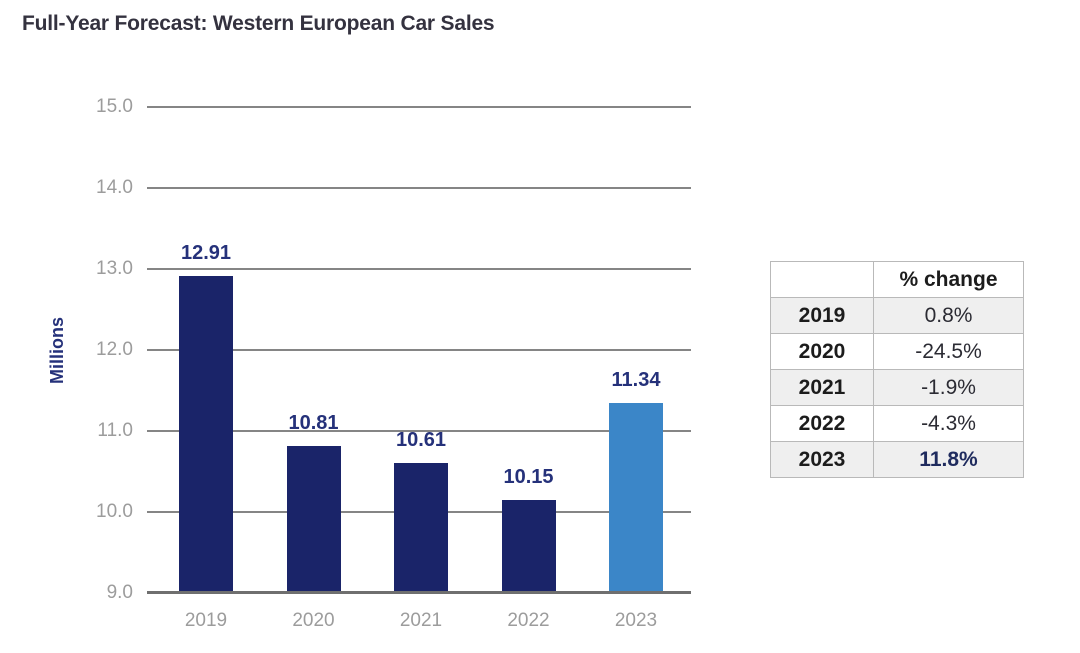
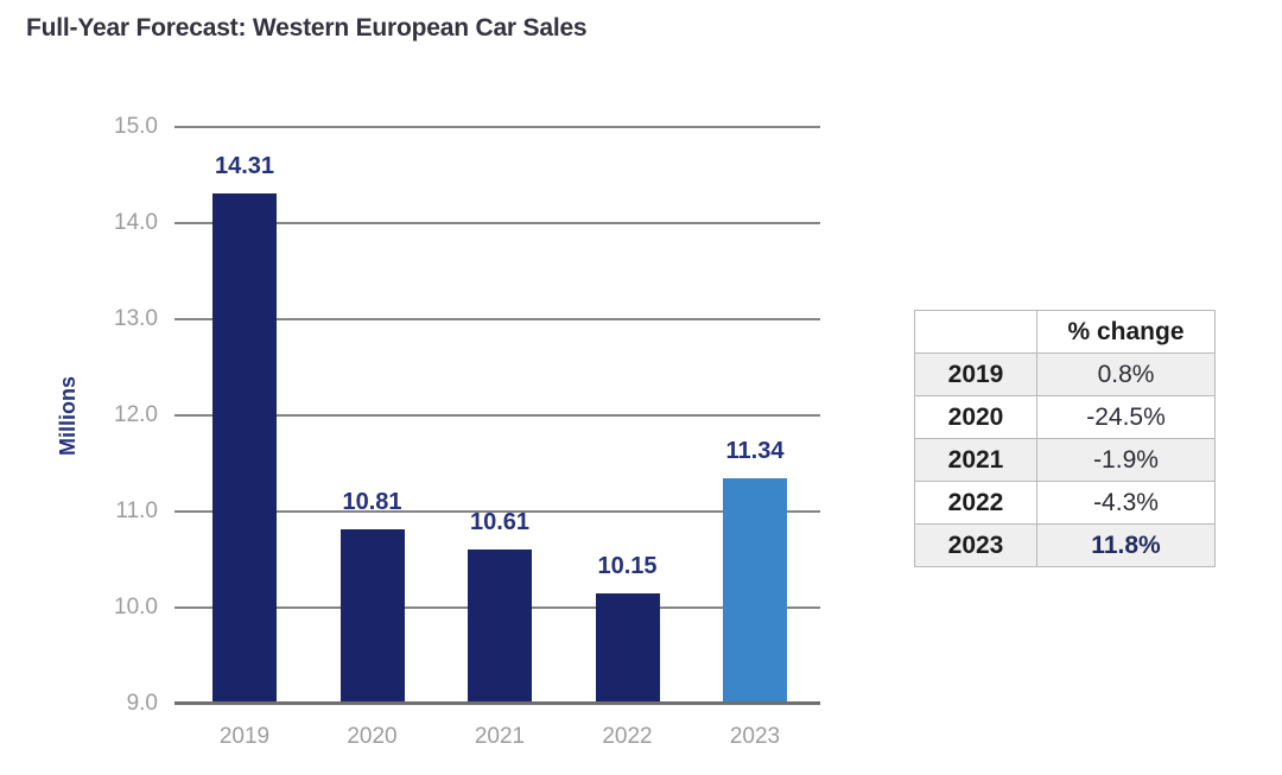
2019: 12.91 -> 14.31
